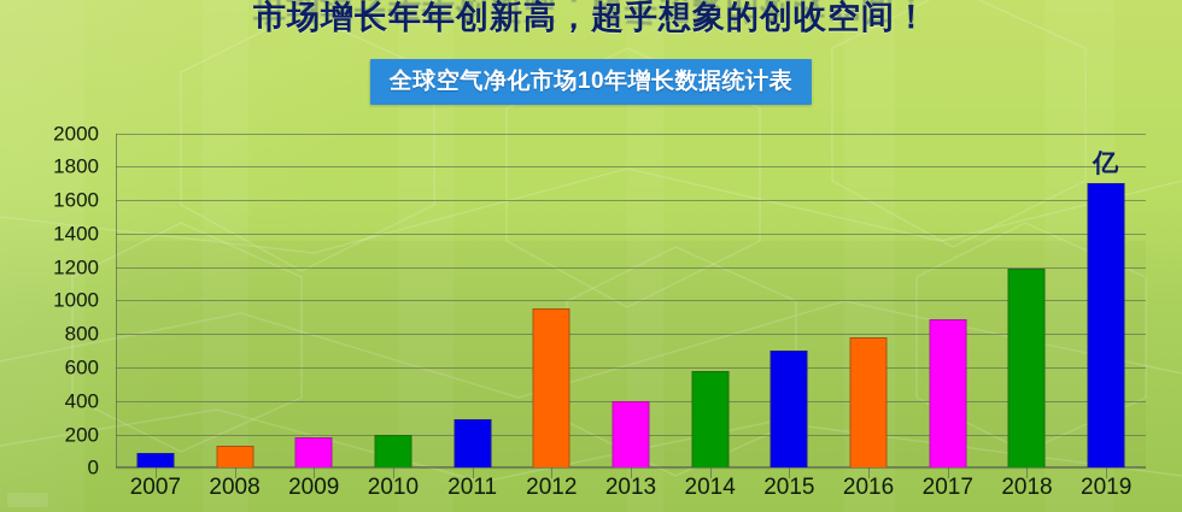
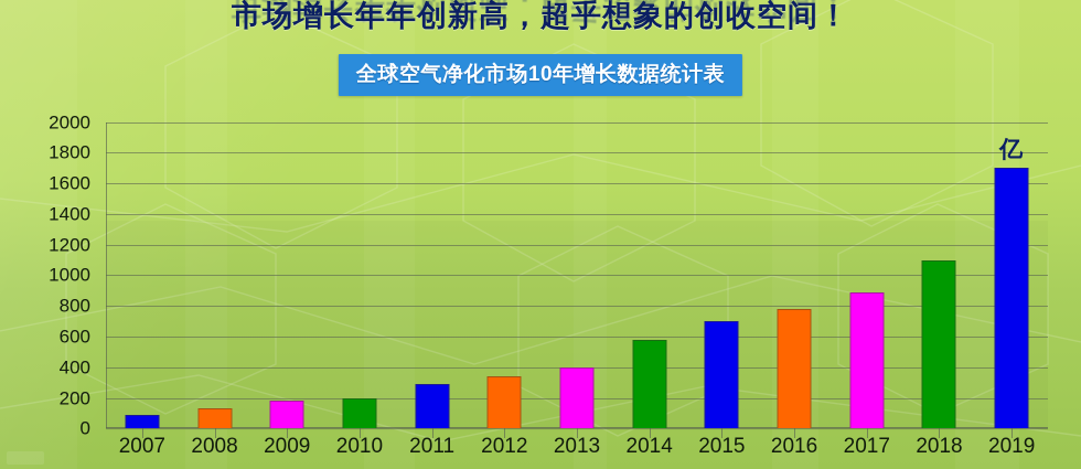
2012: 950 -> 340
2018: 1190 -> 1100
